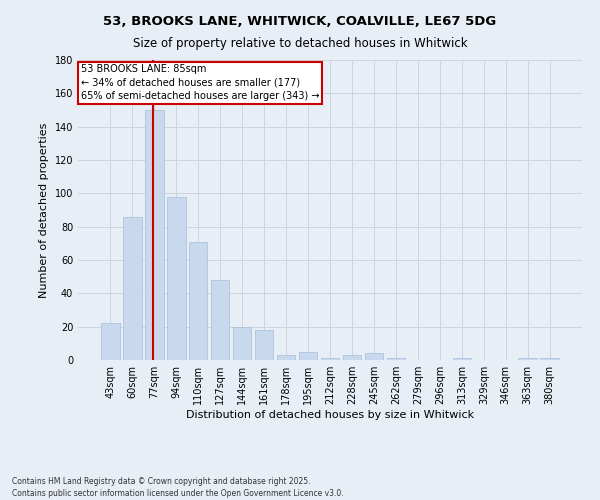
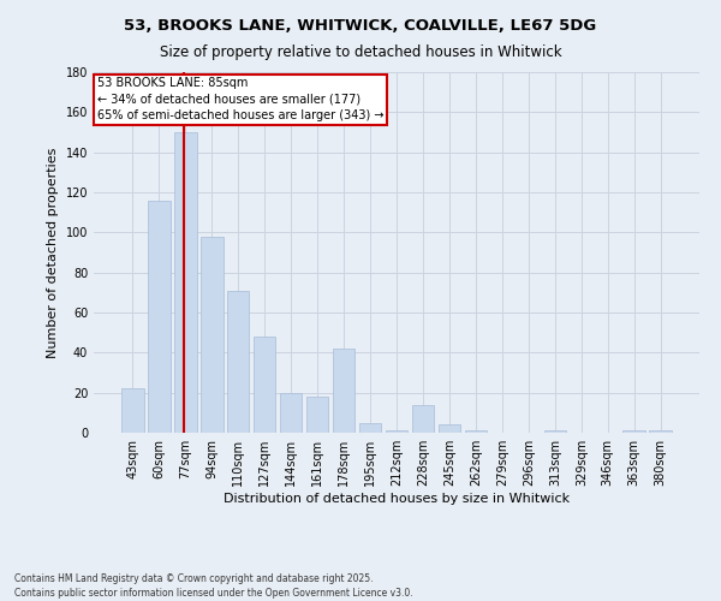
60sqm: 86 -> 116
178sqm: 3 -> 42
228sqm: 3 -> 14
